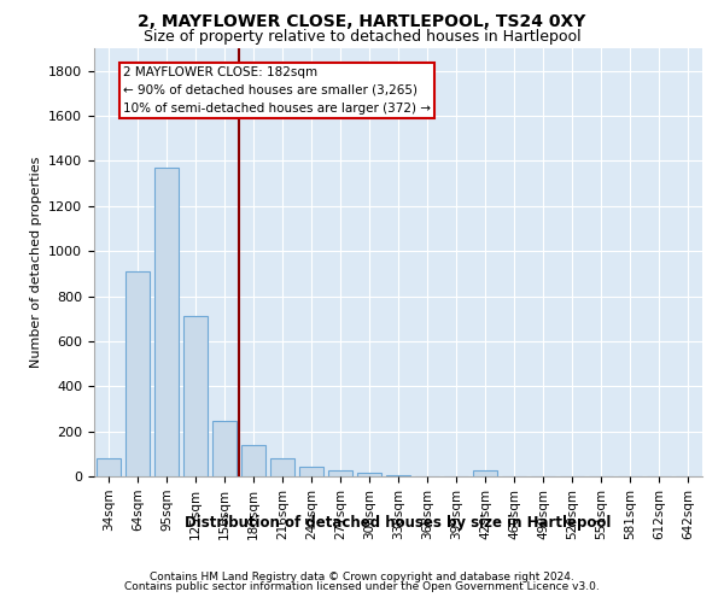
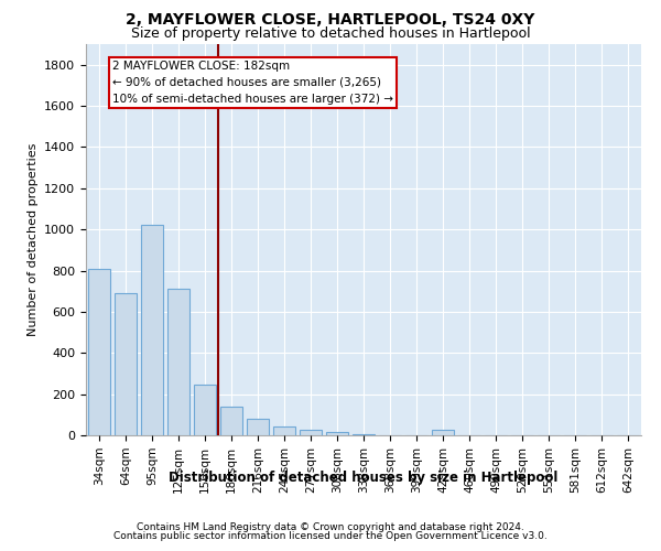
34sqm: 80 -> 810
64sqm: 910 -> 690
95sqm: 1370 -> 1020
